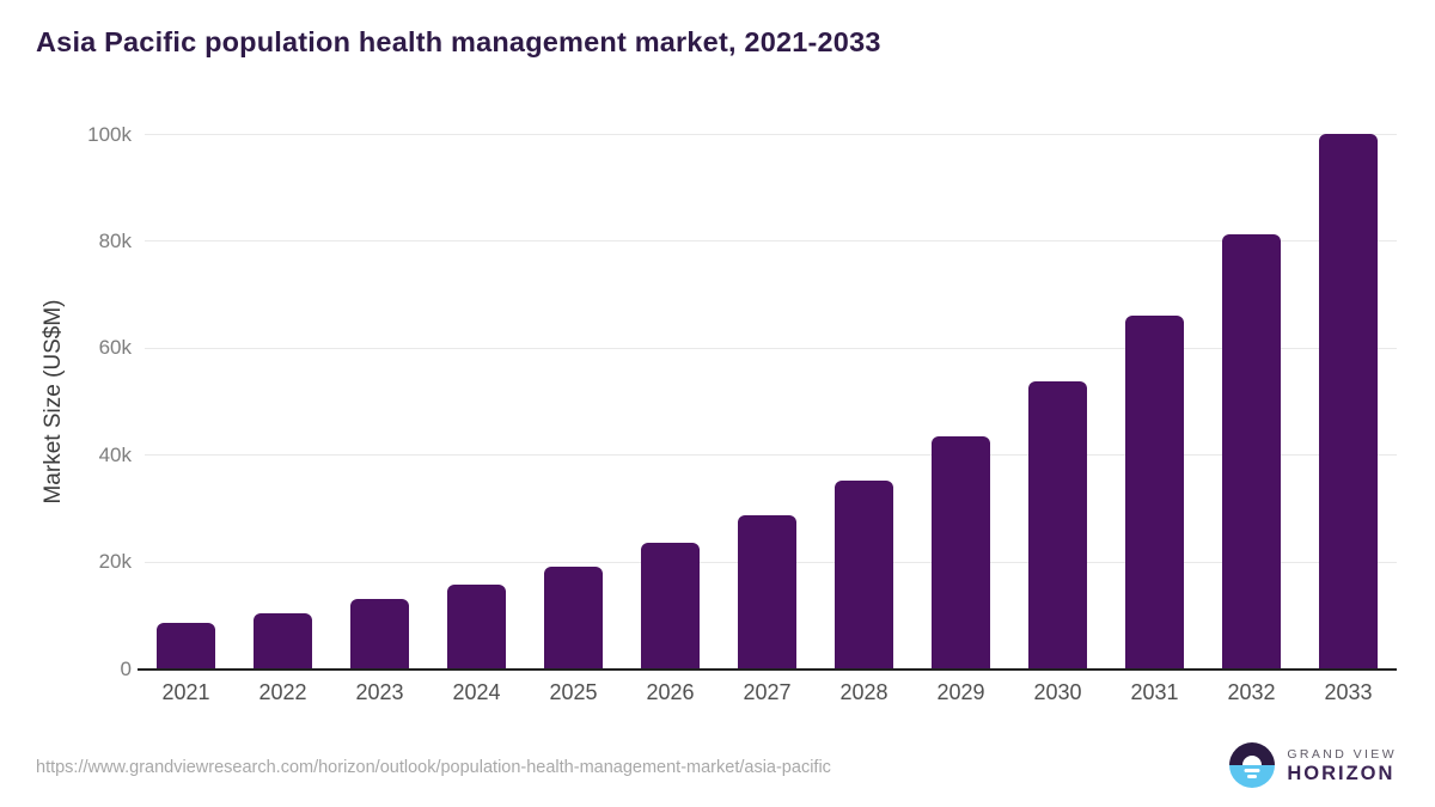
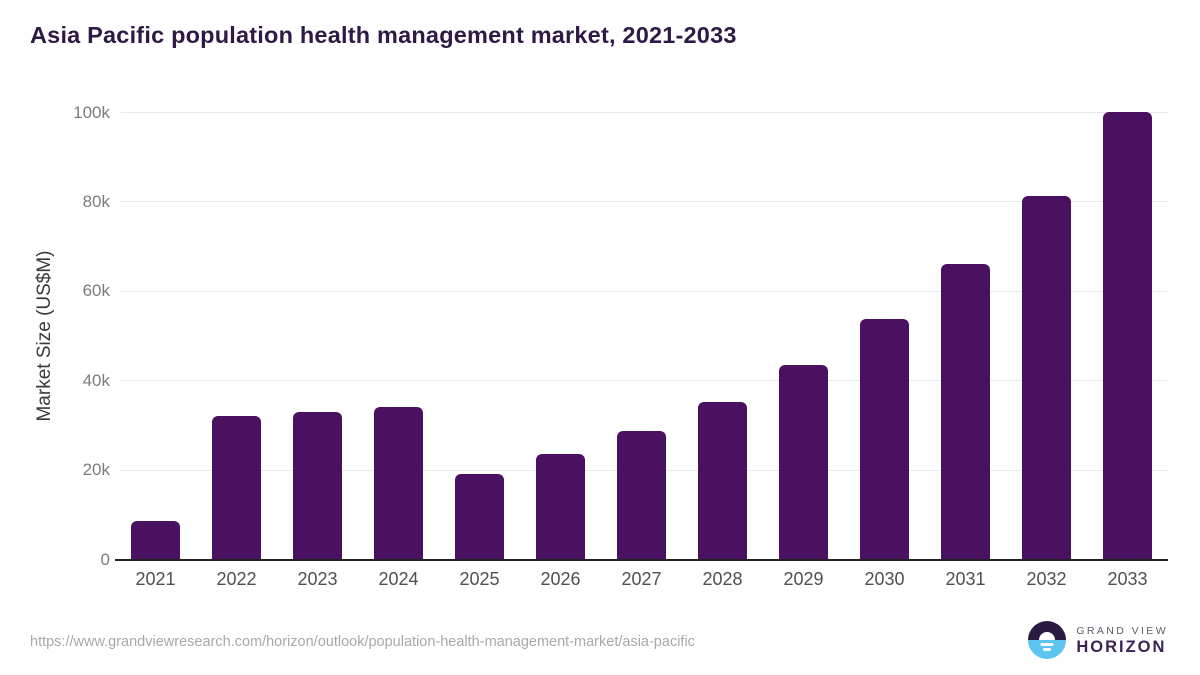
2022: 10k -> 32k
2023: 13k -> 33k
2024: 16k -> 34k
